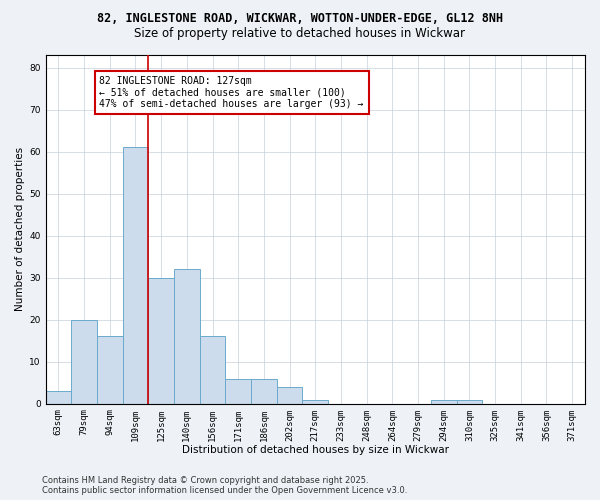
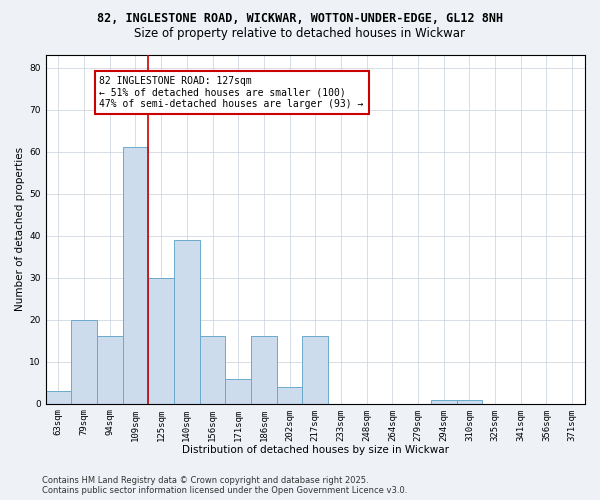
140sqm: 32 -> 39
186sqm: 6 -> 16
217sqm: 1 -> 16
